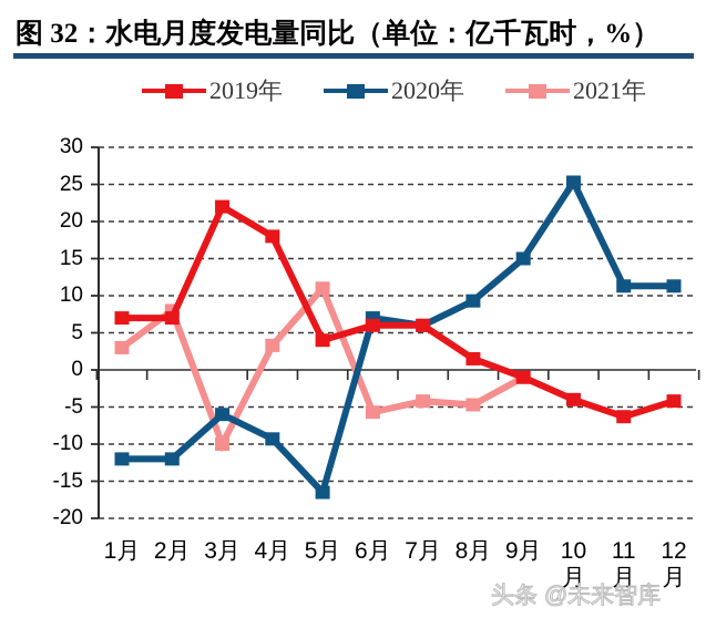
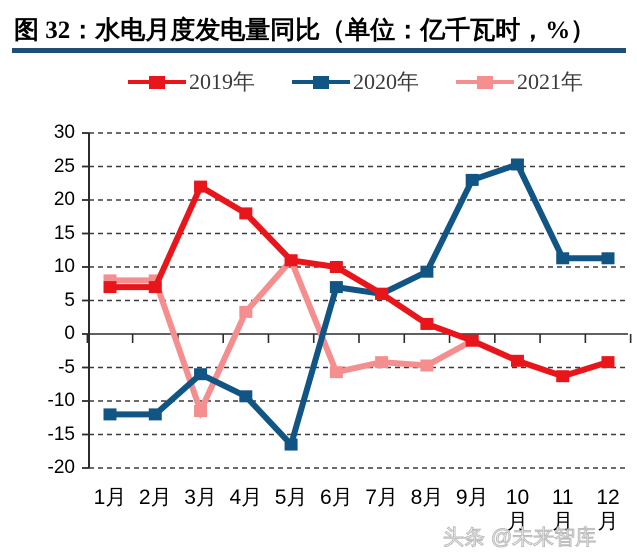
2021年/1月: 3 -> 8
2021年/3月: -10 -> -12
2019年/5月: 4 -> 11
2019年/6月: 6 -> 10
2020年/9月: 15 -> 23
